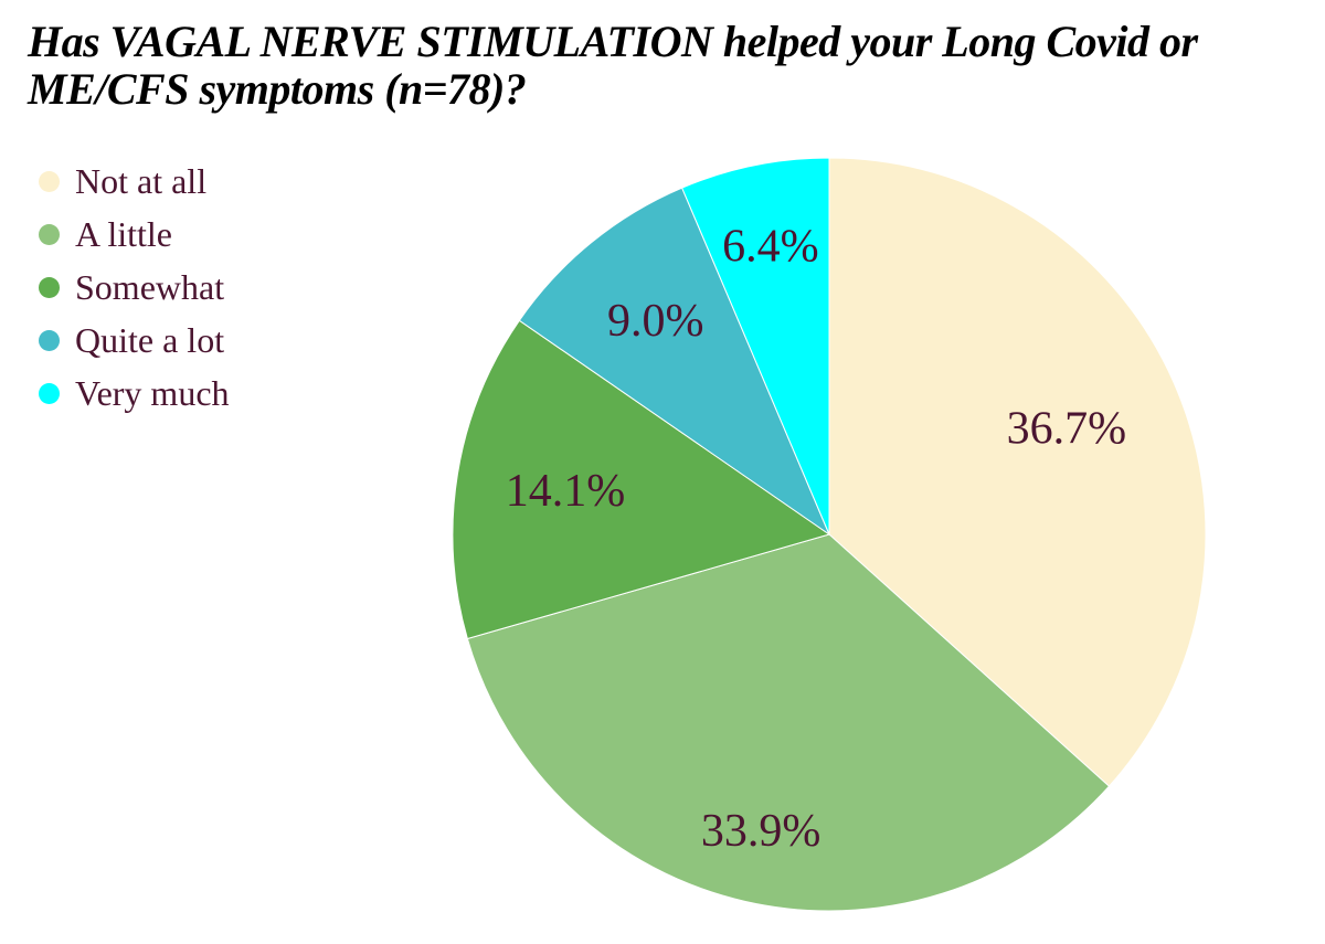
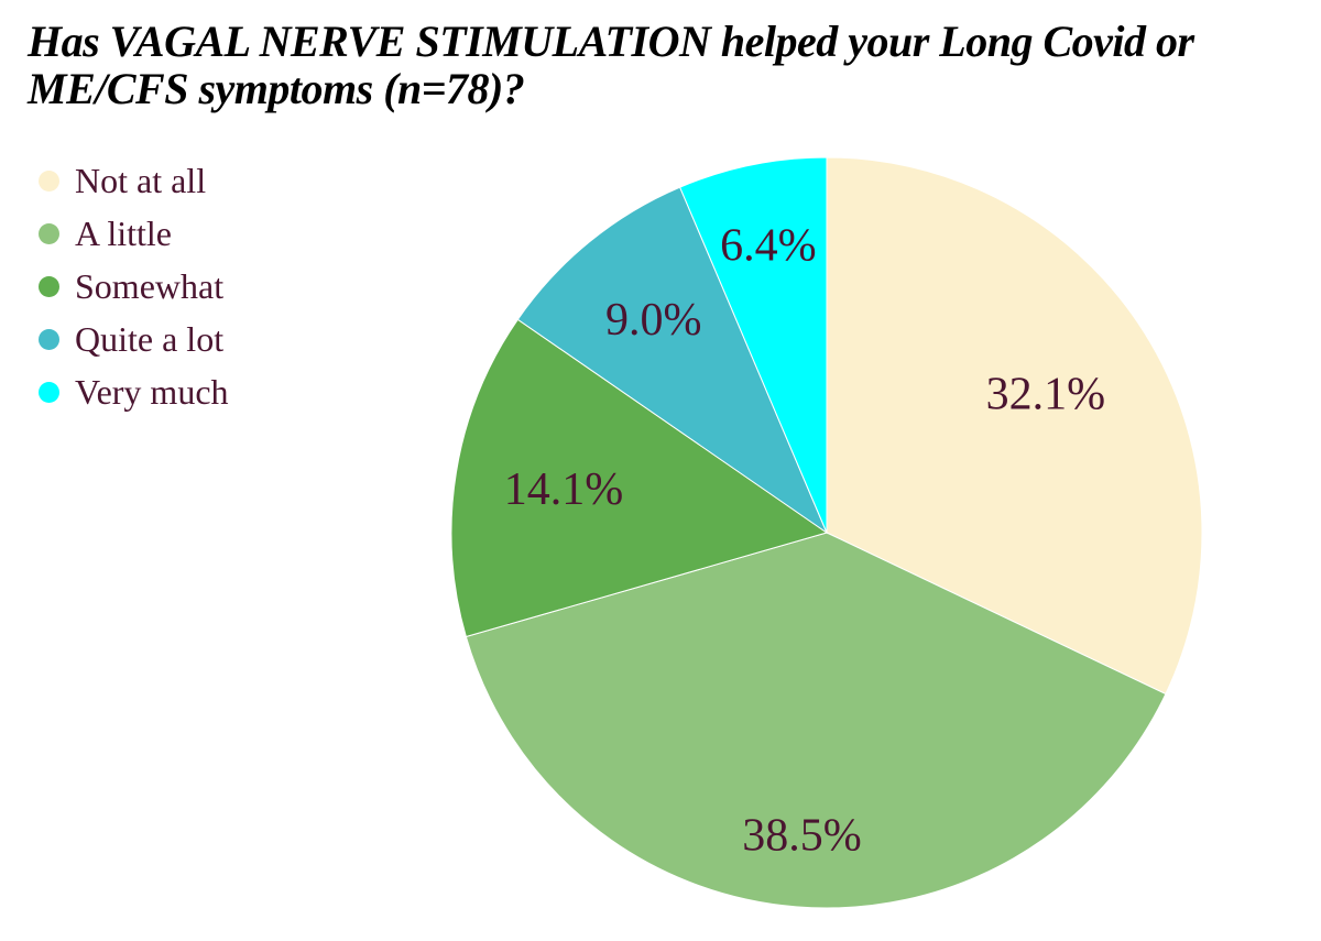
Not at all: 36.7% -> 32.1%
A little: 33.9% -> 38.5%
